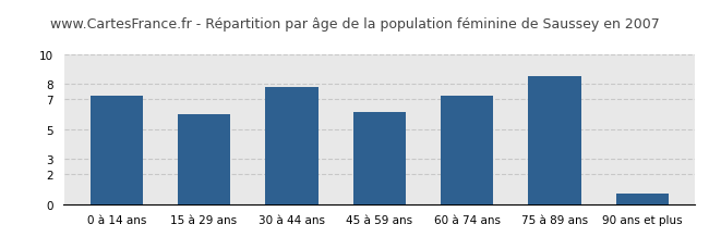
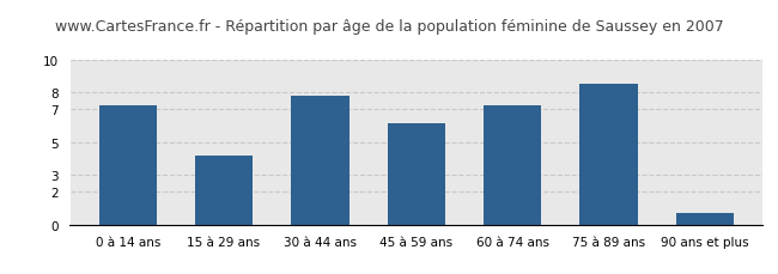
15 à 29 ans: 6.0 -> 4.2
